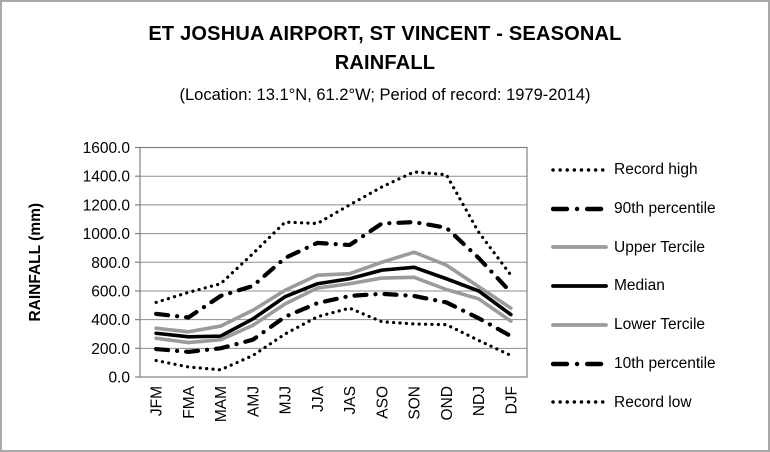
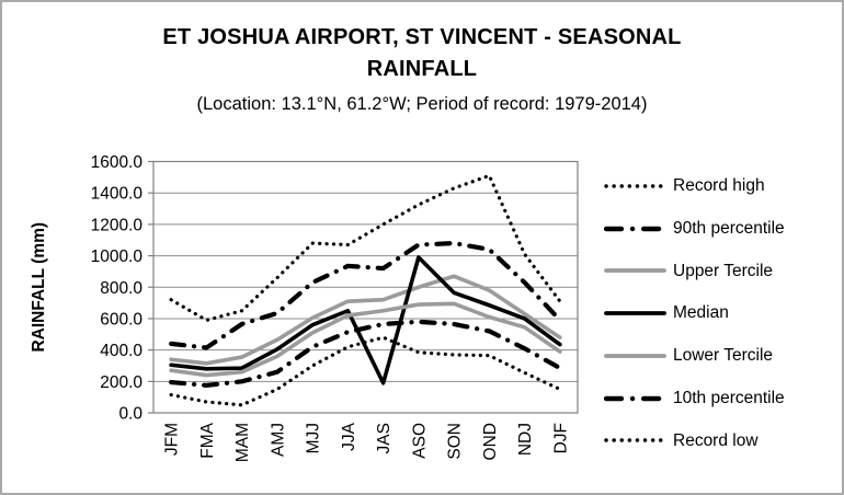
Record high/JFM: 520 -> 720
Median/JAS: 680 -> 190
Median/ASO: 740 -> 990
Record high/OND: 1410 -> 1510
